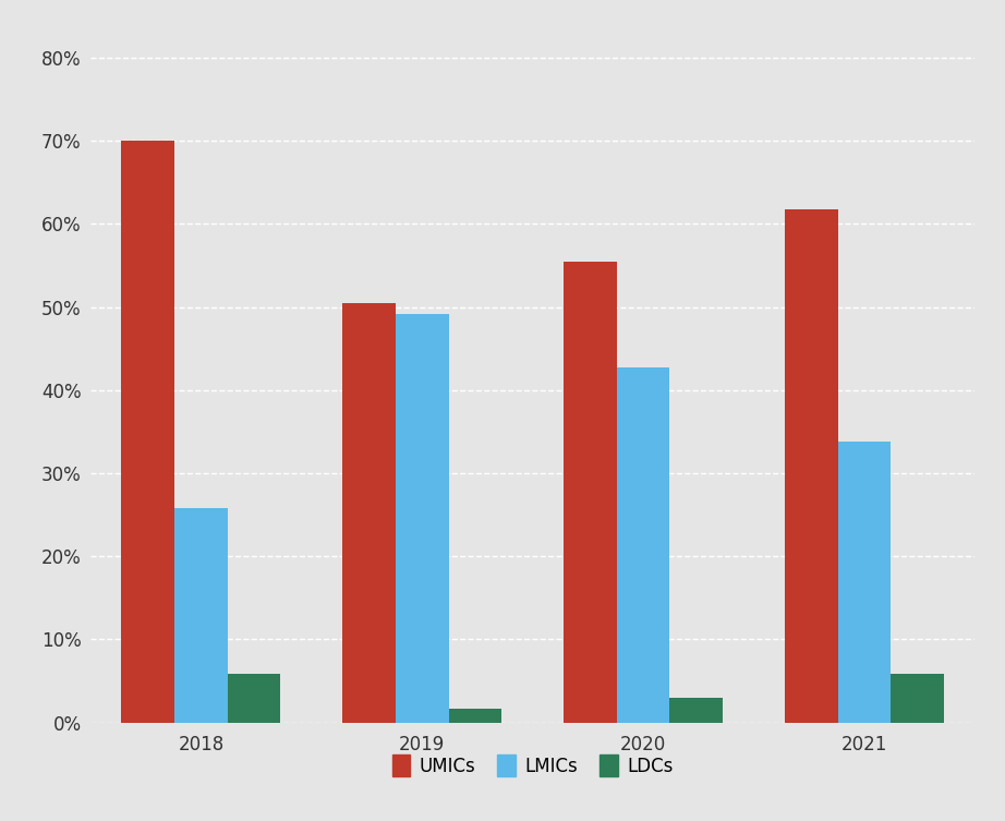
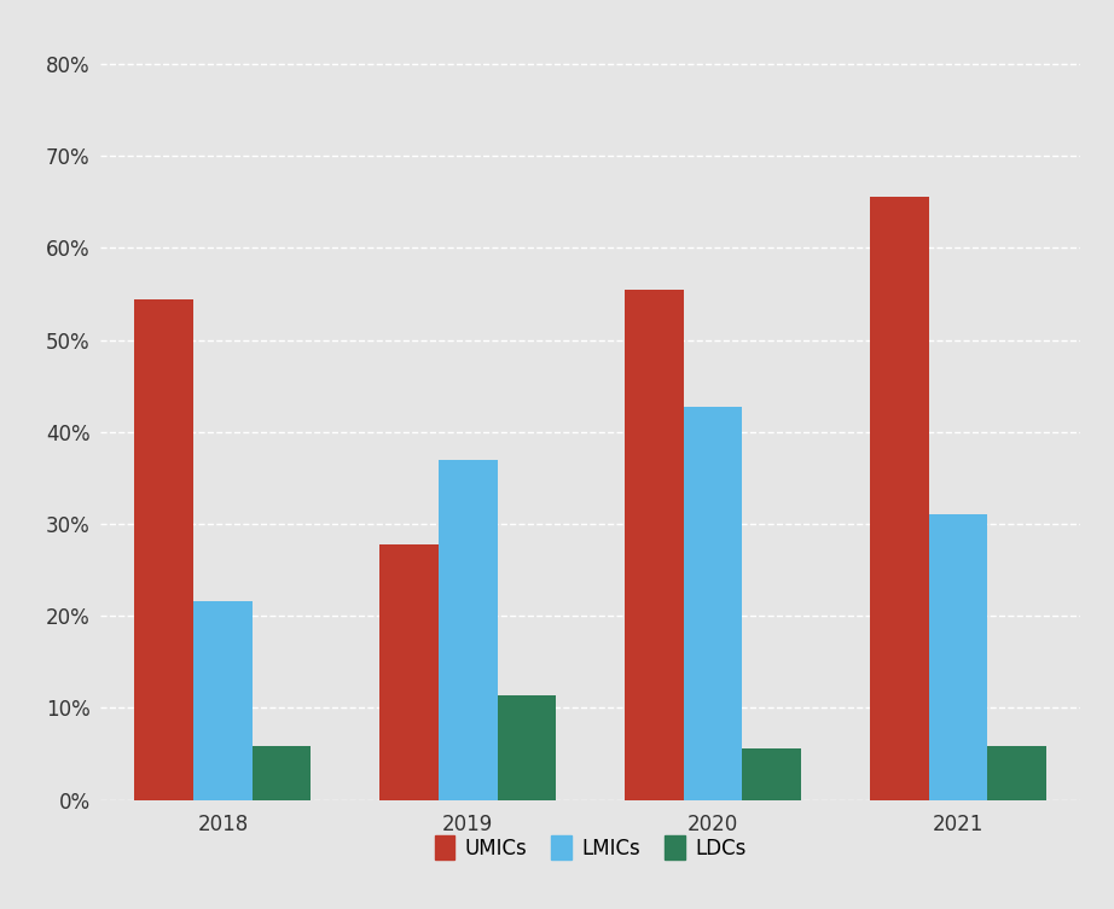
UMICs/2018: 70.0% -> 54.4%
LMICs/2018: 25.8% -> 21.6%
UMICs/2019: 50.5% -> 27.8%
LMICs/2019: 49.2% -> 37.0%
LDCs/2019: 1.6% -> 11.4%
LDCs/2020: 3.0% -> 5.6%
UMICs/2021: 61.8% -> 65.6%
LMICs/2021: 33.8% -> 31.0%
